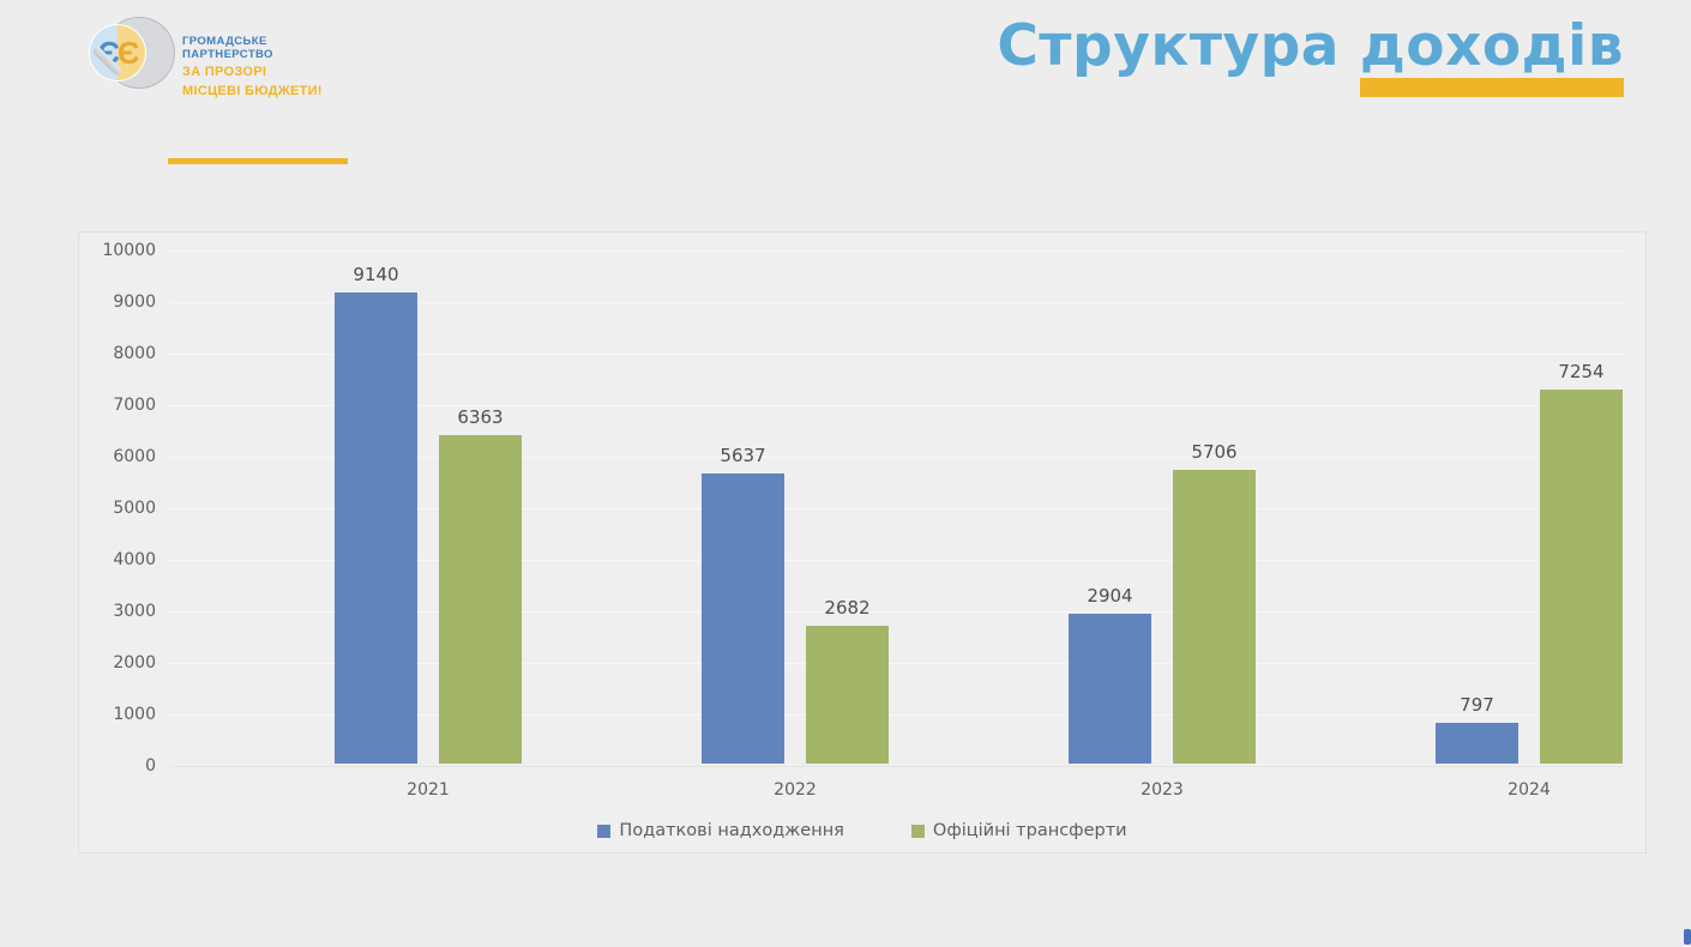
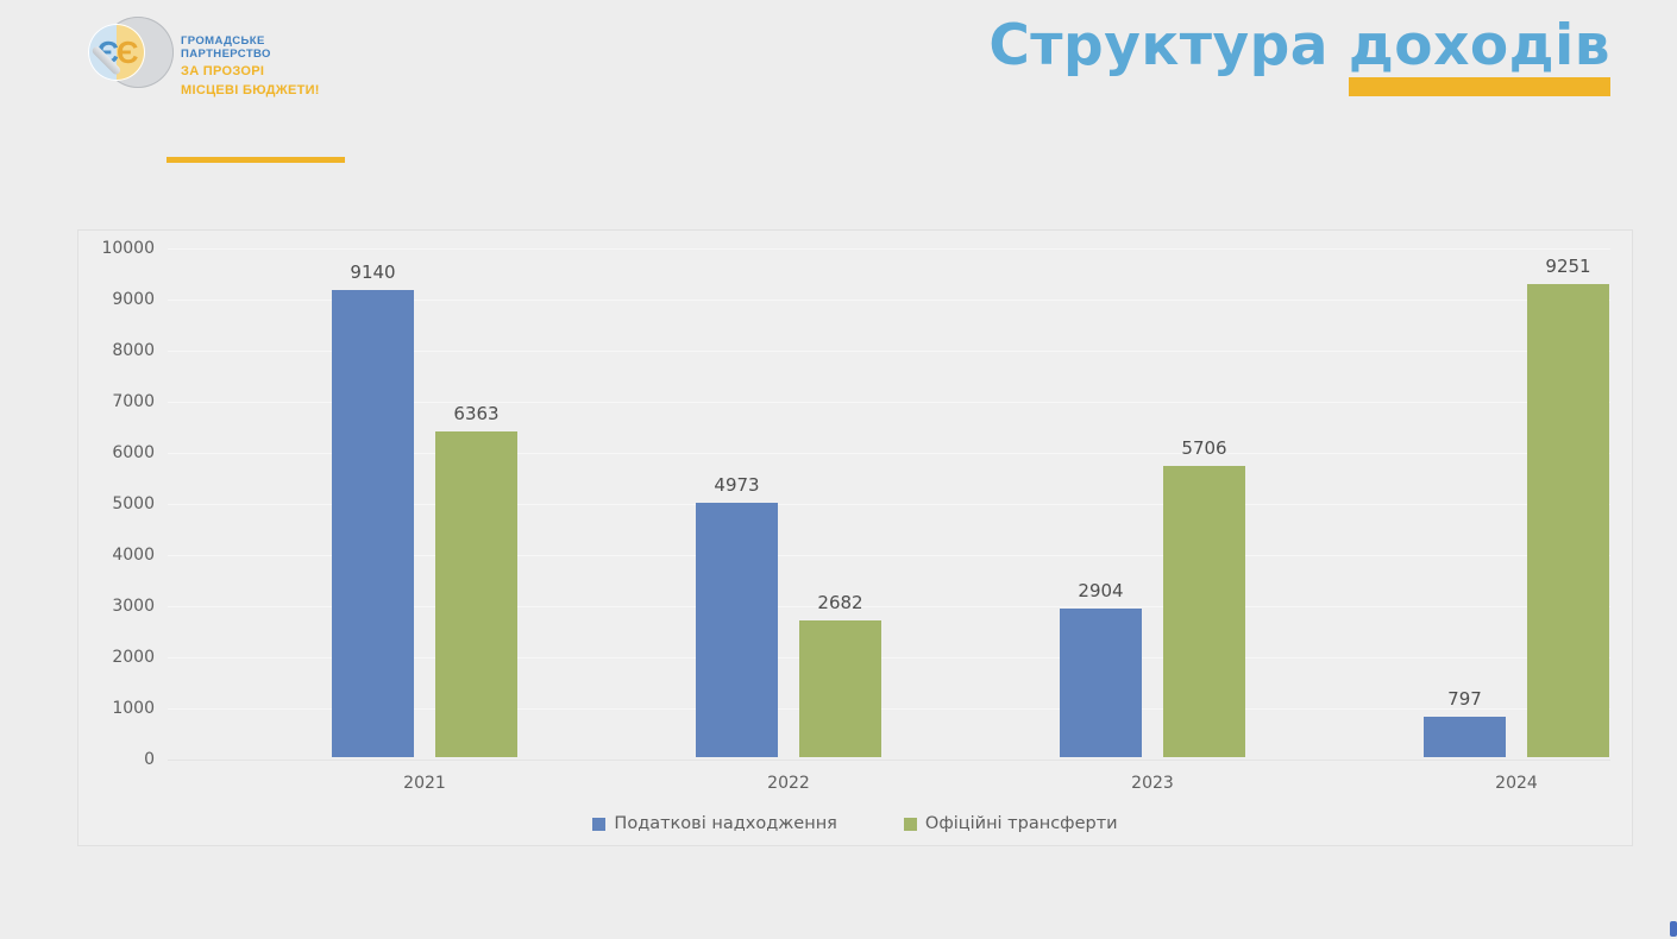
Податкові надходження/2022: 5637 -> 4973
Офіційні трансферти/2024: 7254 -> 9251
